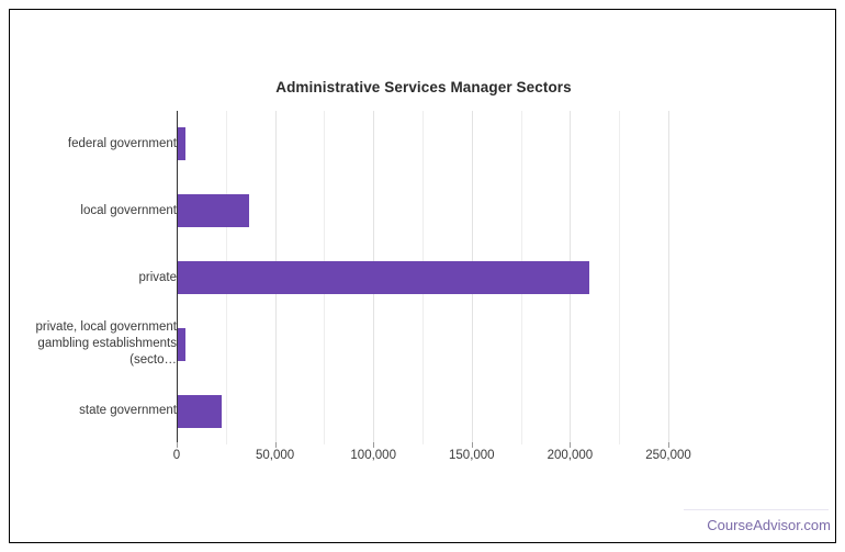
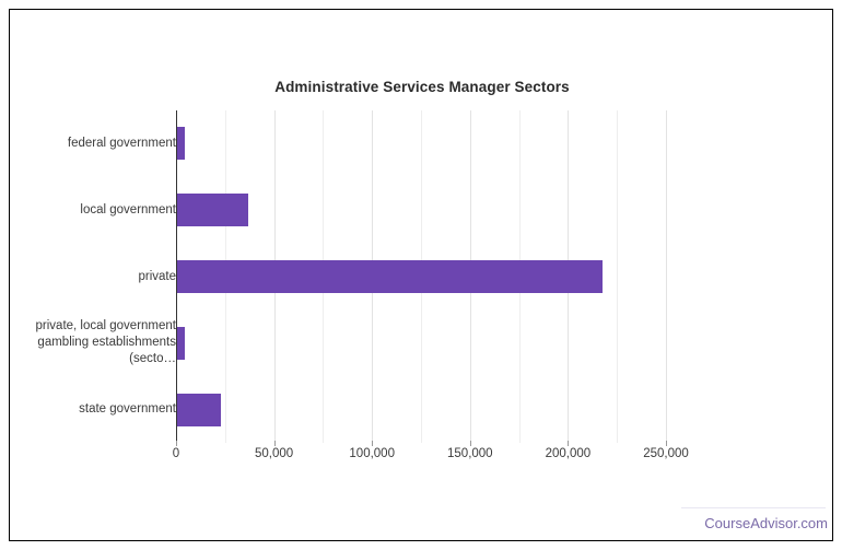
private: 209000 -> 217000
